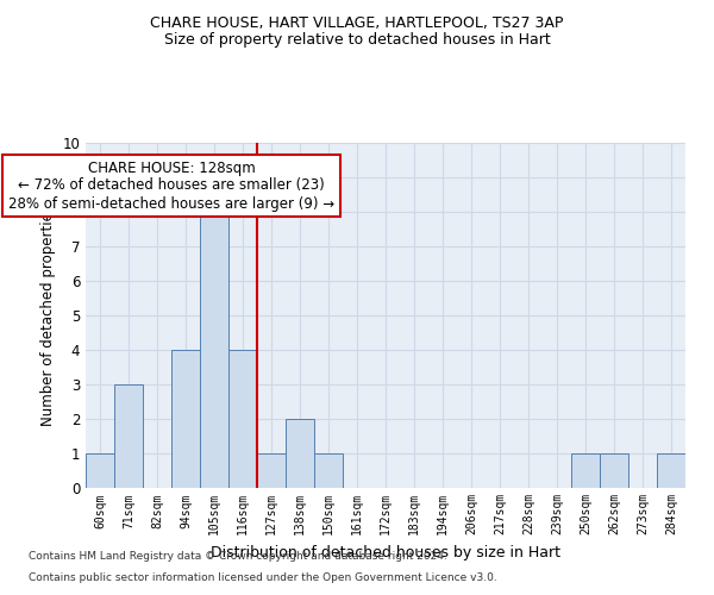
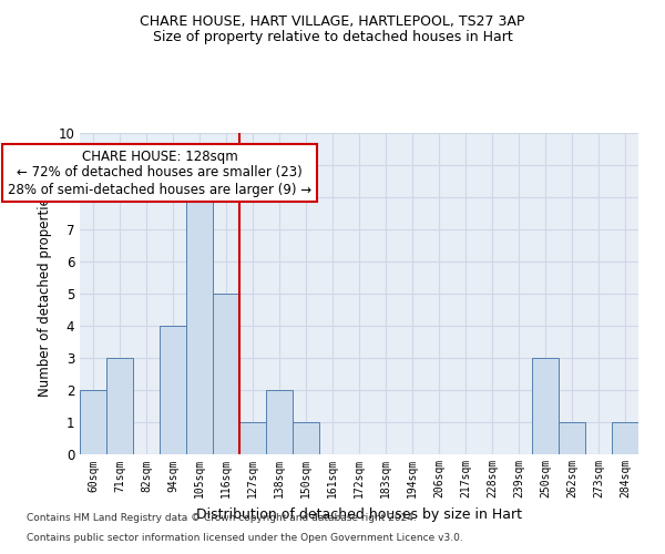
60sqm: 1 -> 2
116sqm: 4 -> 5
250sqm: 1 -> 3
